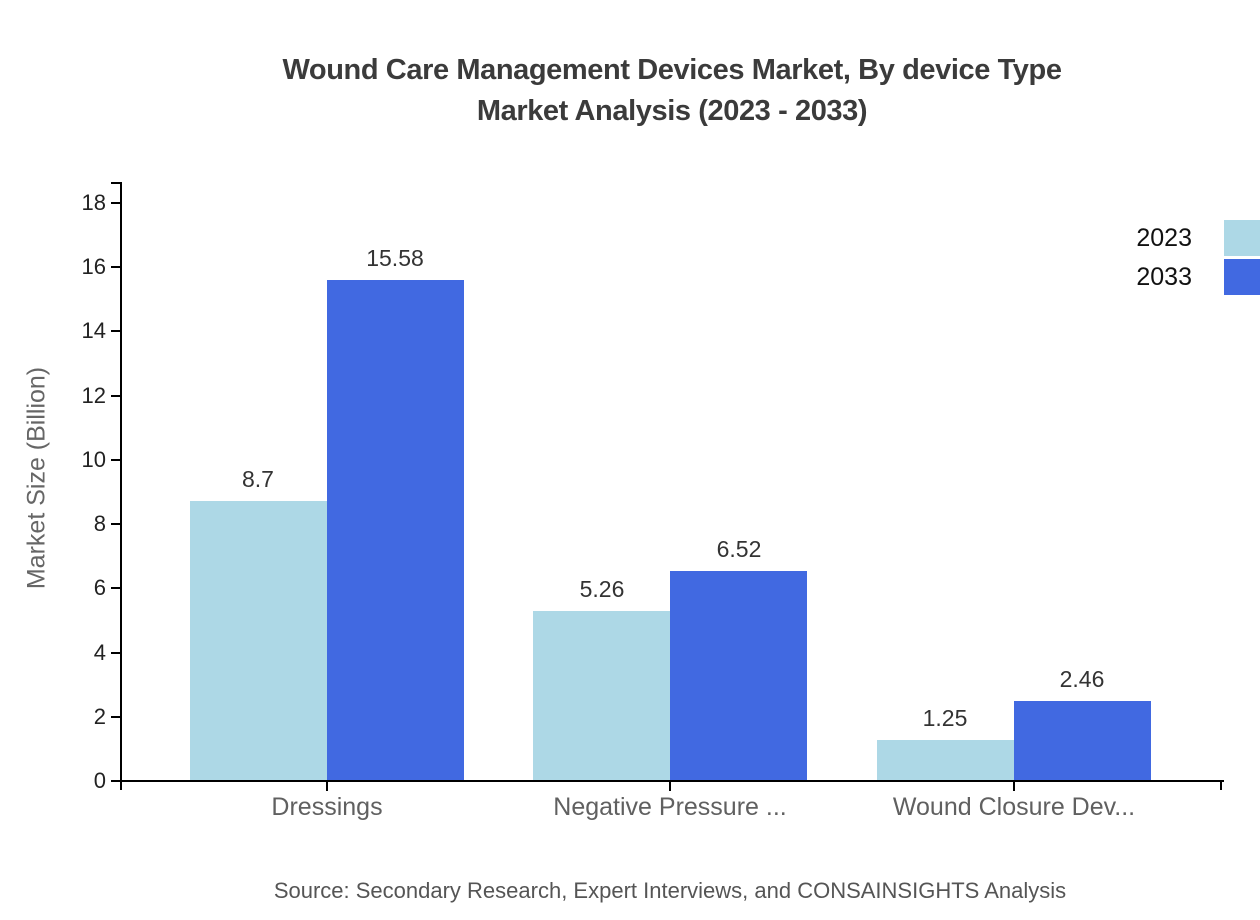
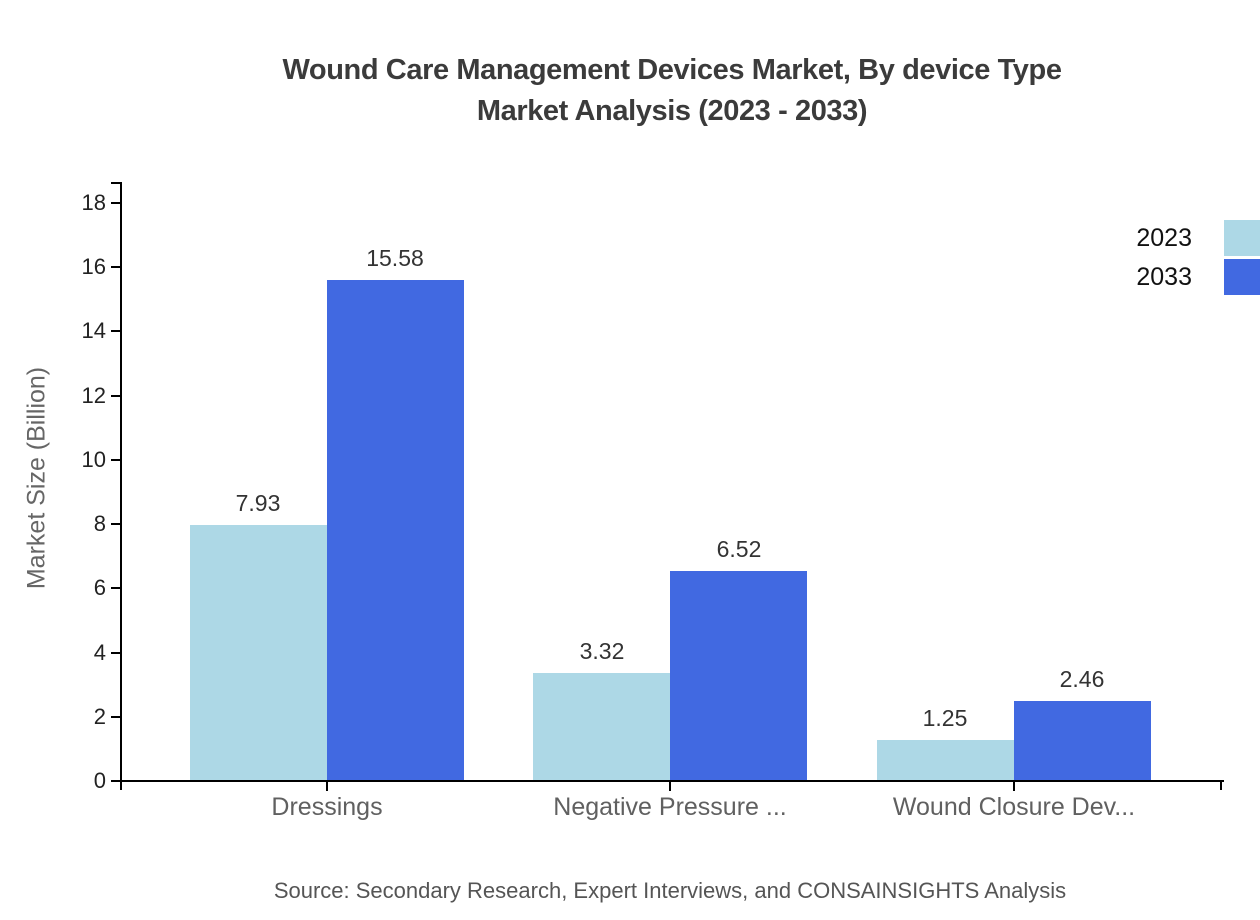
2023/Dressings: 8.7 -> 7.93
2023/Negative Pressure ...: 5.26 -> 3.32
